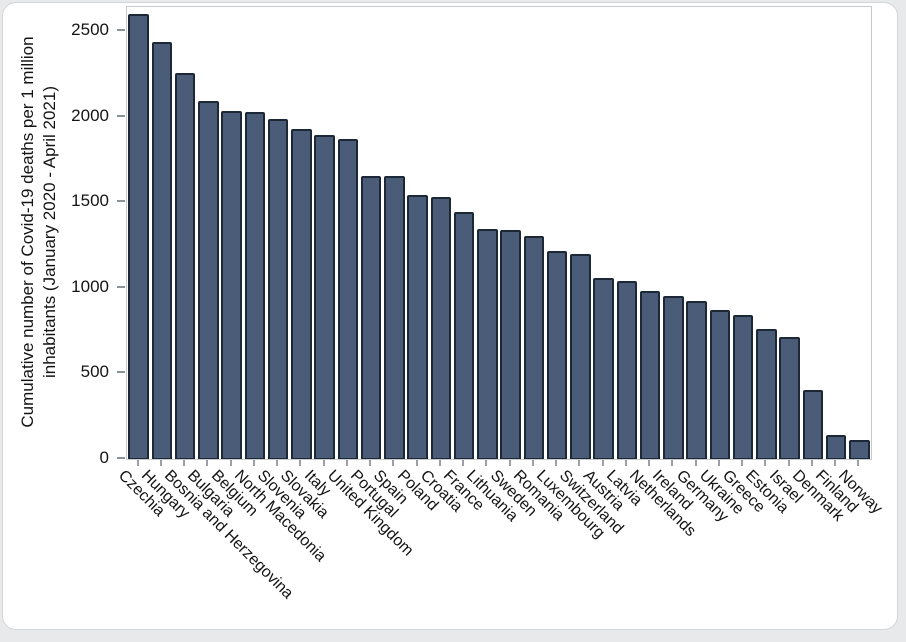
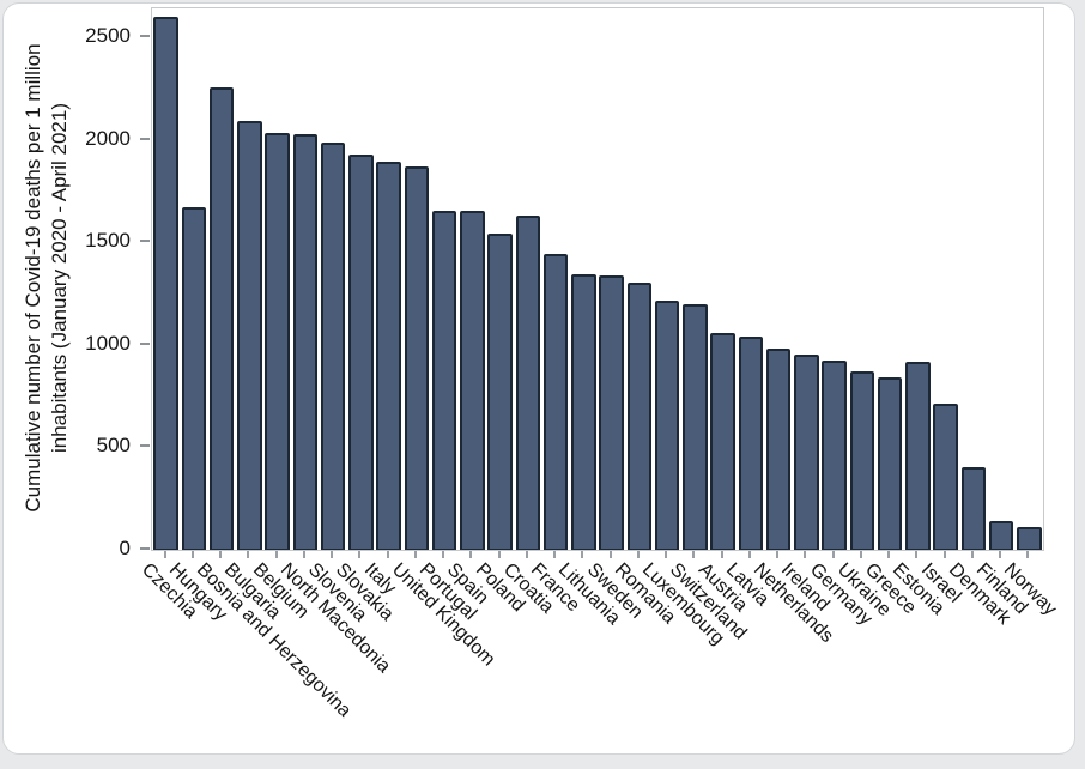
Hungary: 2440 -> 1670
Croatia: 1530 -> 1630
Estonia: 760 -> 920
